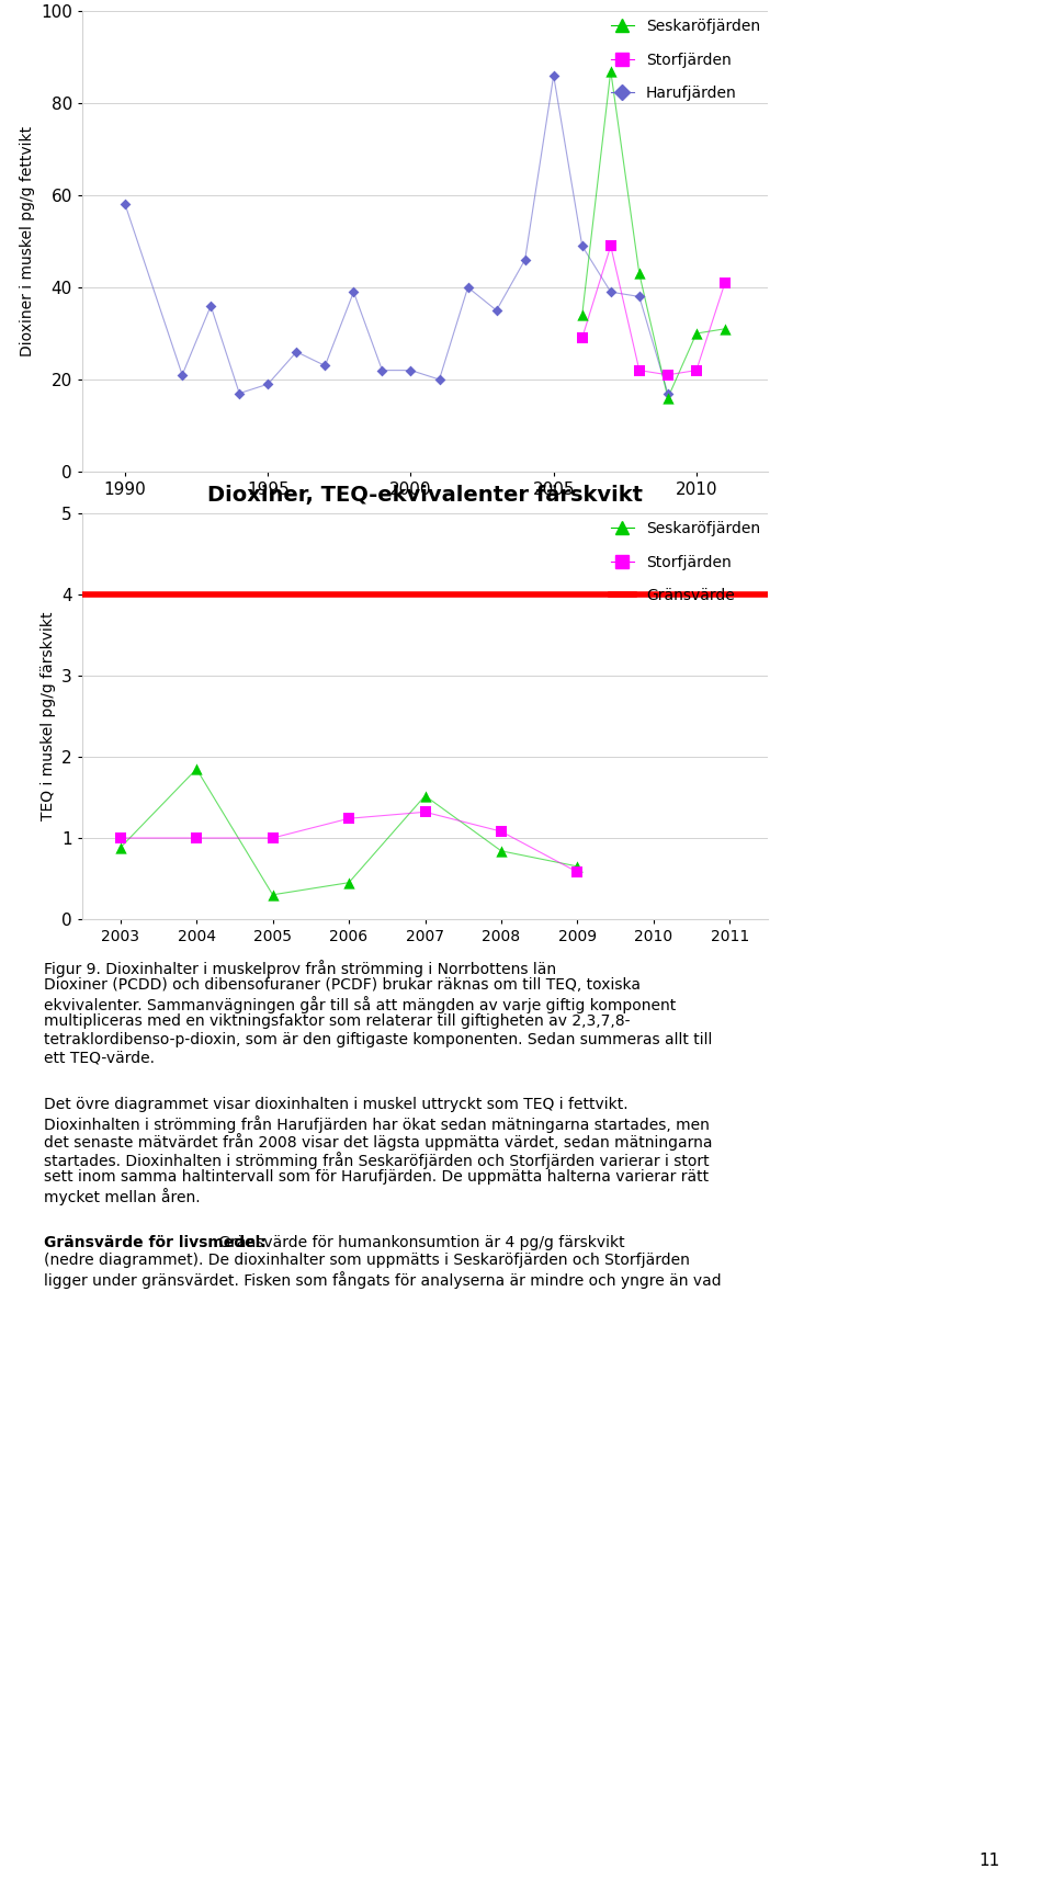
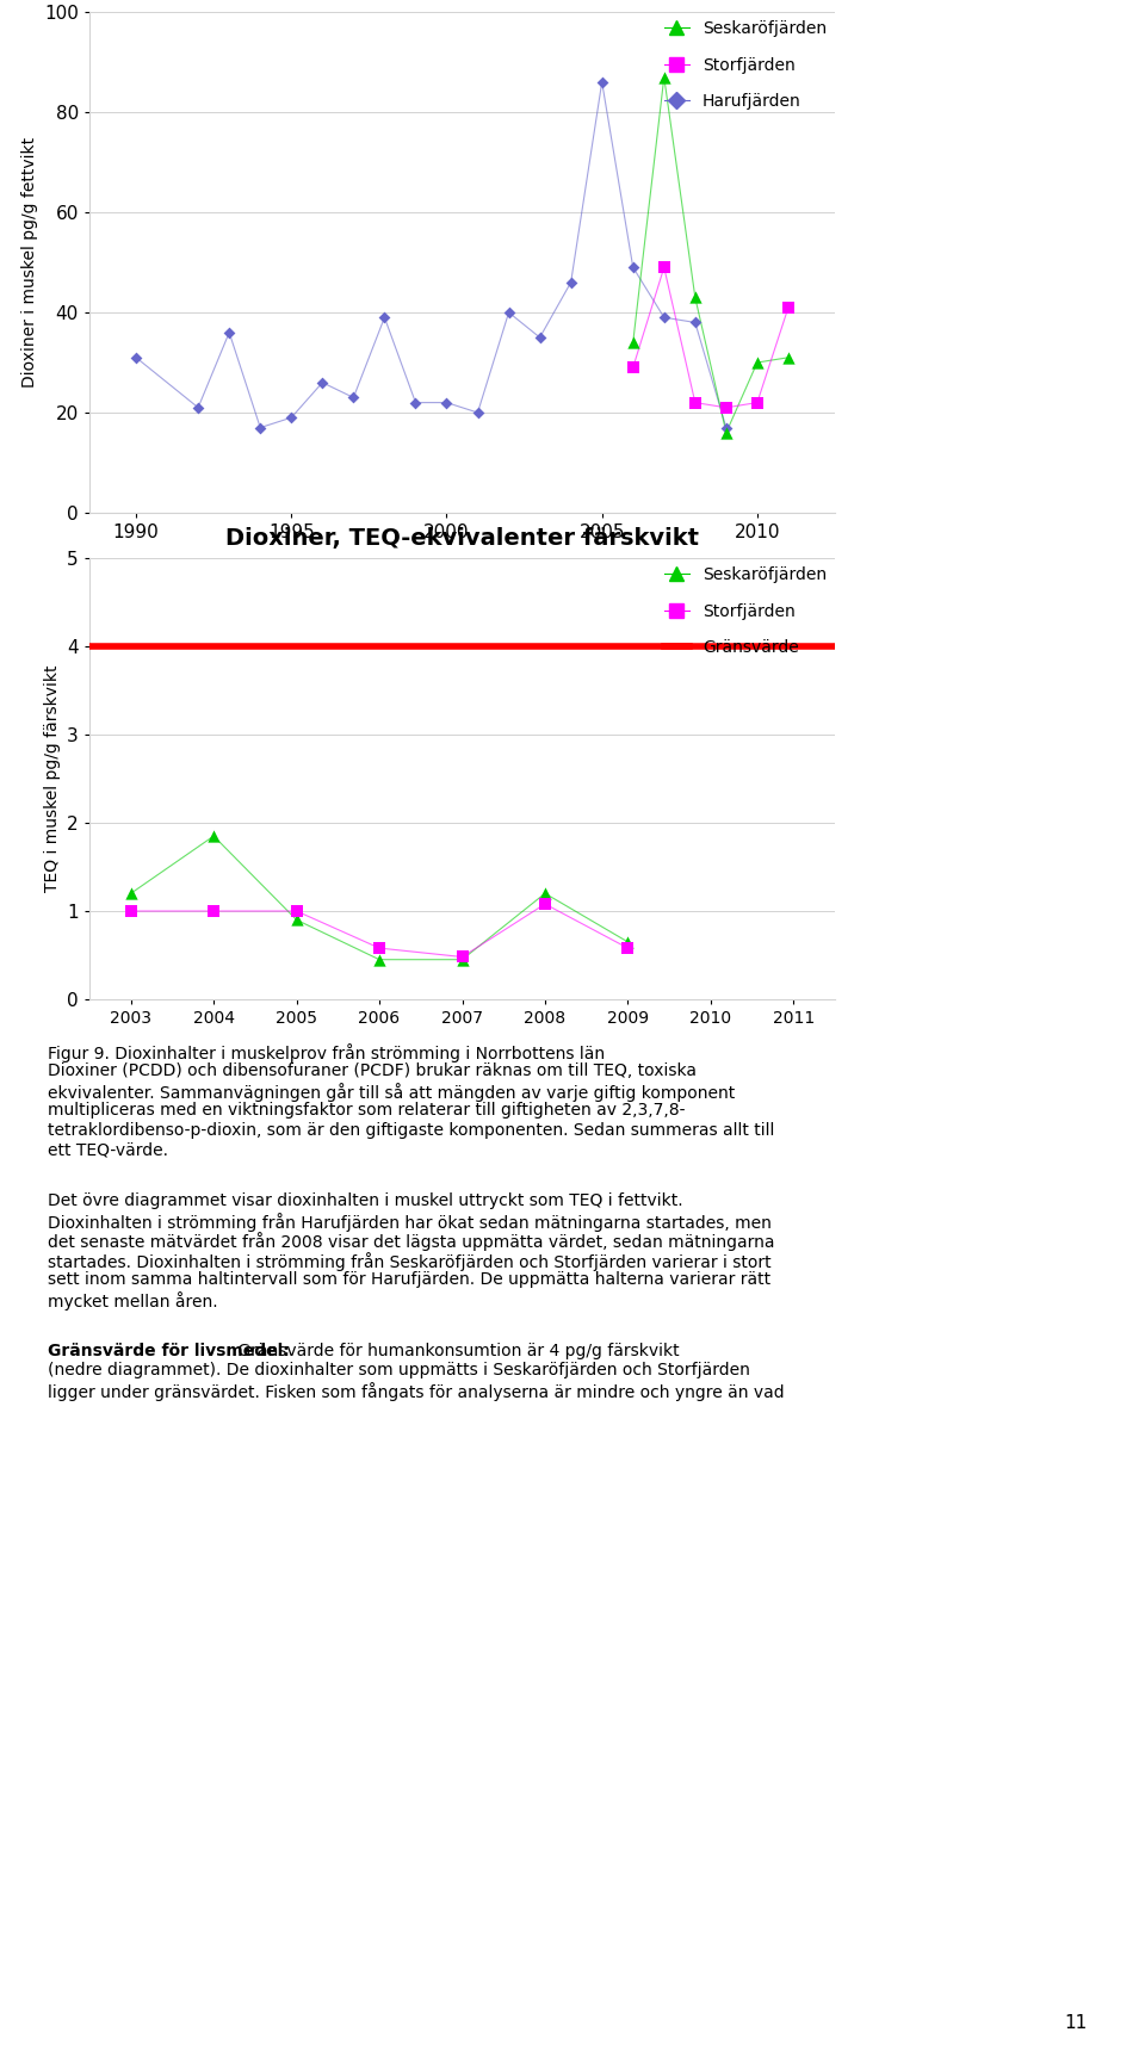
Harufjärden/1990: 58 -> 31
Dioxiner, TEQ-ekvivalenter färskvikt/Seskaröfjärden/2003: 0.88 -> 1.20
Dioxiner, TEQ-ekvivalenter färskvikt/Seskaröfjärden/2005: 0.30 -> 0.90
Dioxiner, TEQ-ekvivalenter färskvikt/Storfjärden/2006: 1.24 -> 0.58
Dioxiner, TEQ-ekvivalenter färskvikt/Seskaröfjärden/2007: 1.52 -> 0.45
Dioxiner, TEQ-ekvivalenter färskvikt/Storfjärden/2007: 1.32 -> 0.48
Dioxiner, TEQ-ekvivalenter färskvikt/Seskaröfjärden/2008: 0.84 -> 1.20
